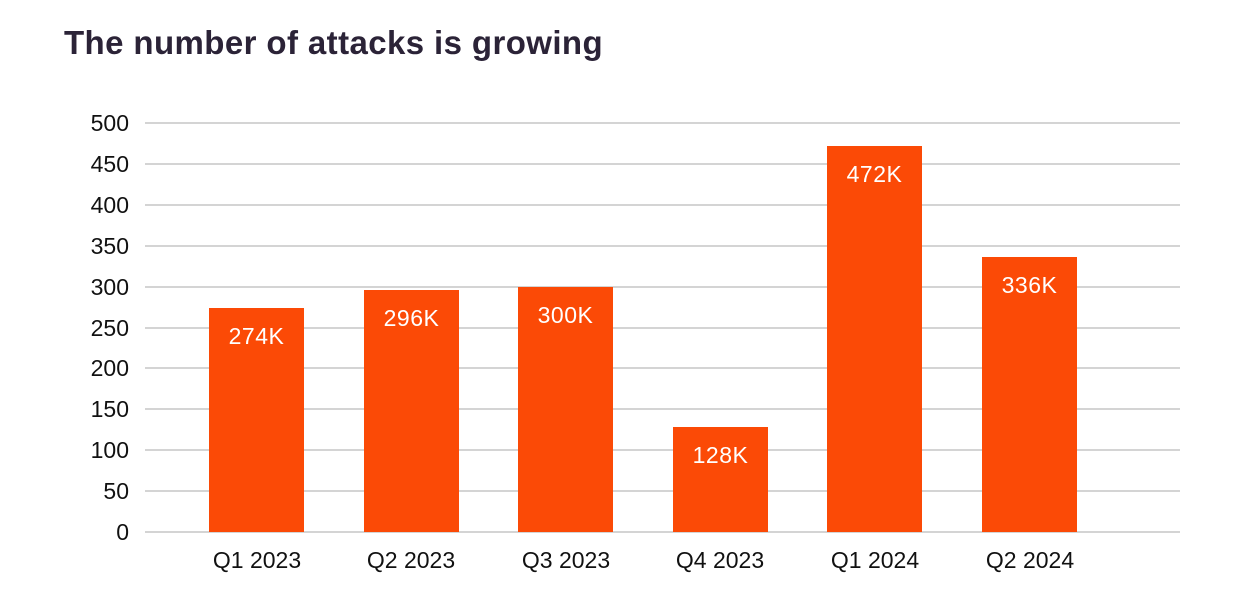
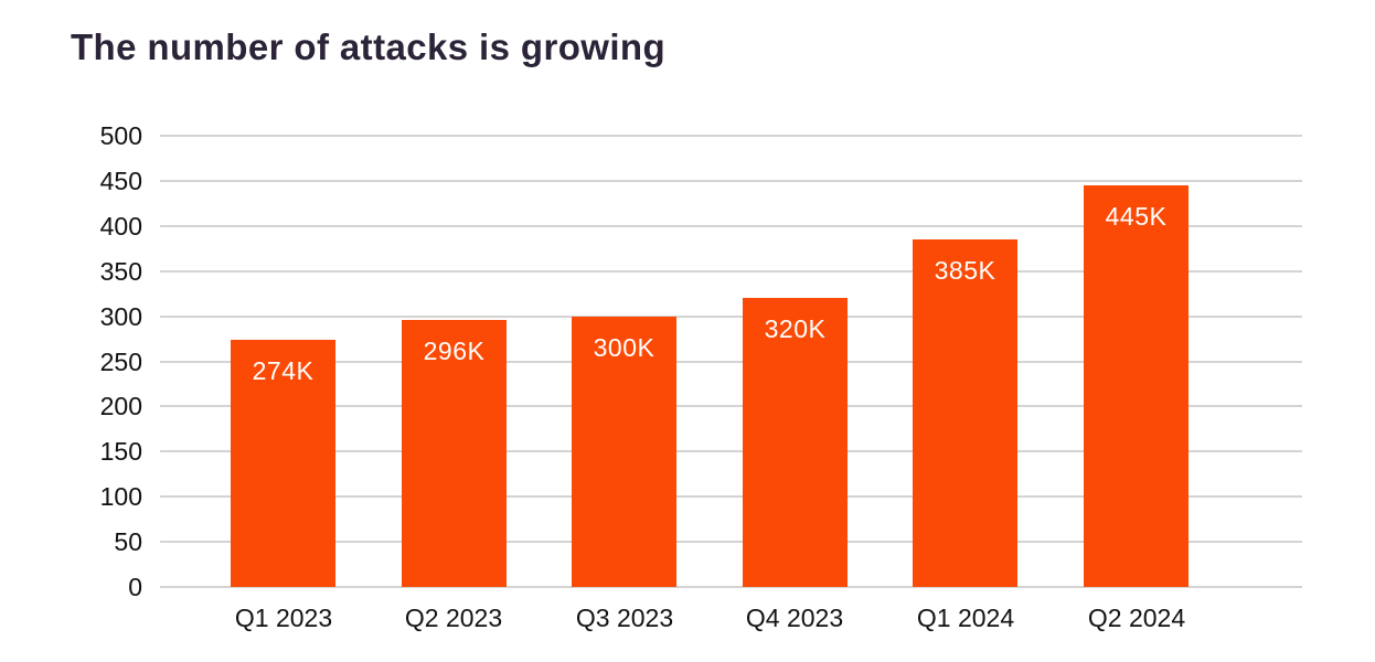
Q4 2023: 128K -> 320K
Q1 2024: 472K -> 385K
Q2 2024: 336K -> 445K
